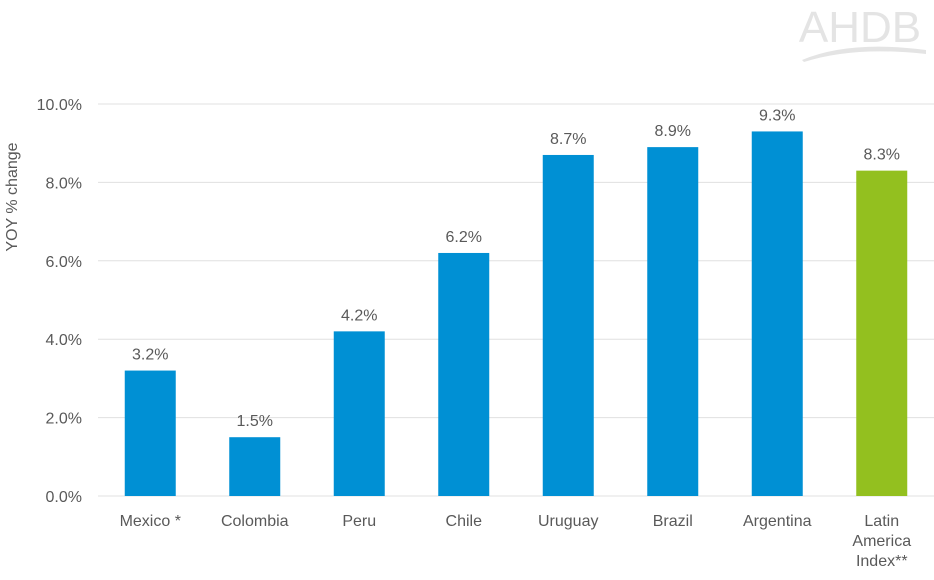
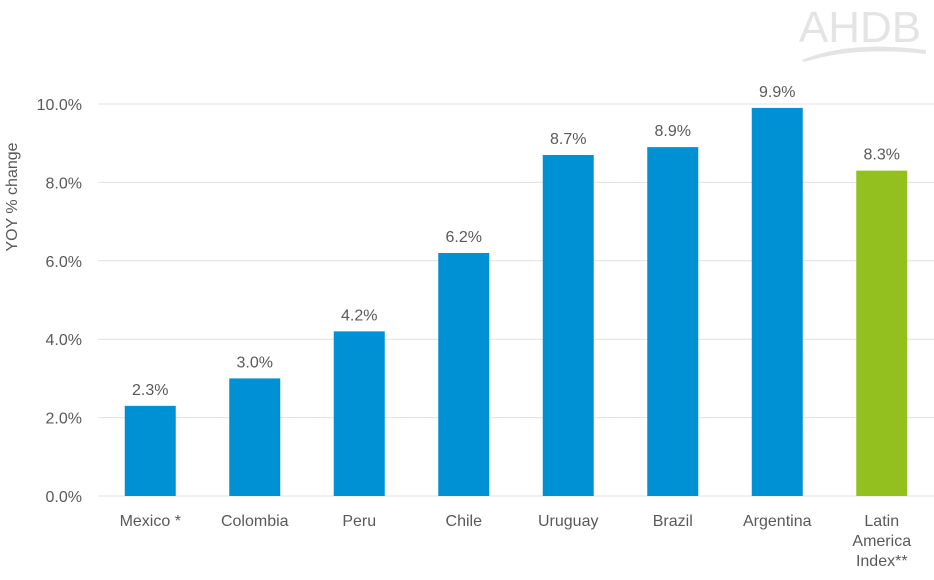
Mexico *: 3.2% -> 2.3%
Colombia: 1.5% -> 3.0%
Argentina: 9.3% -> 9.9%
